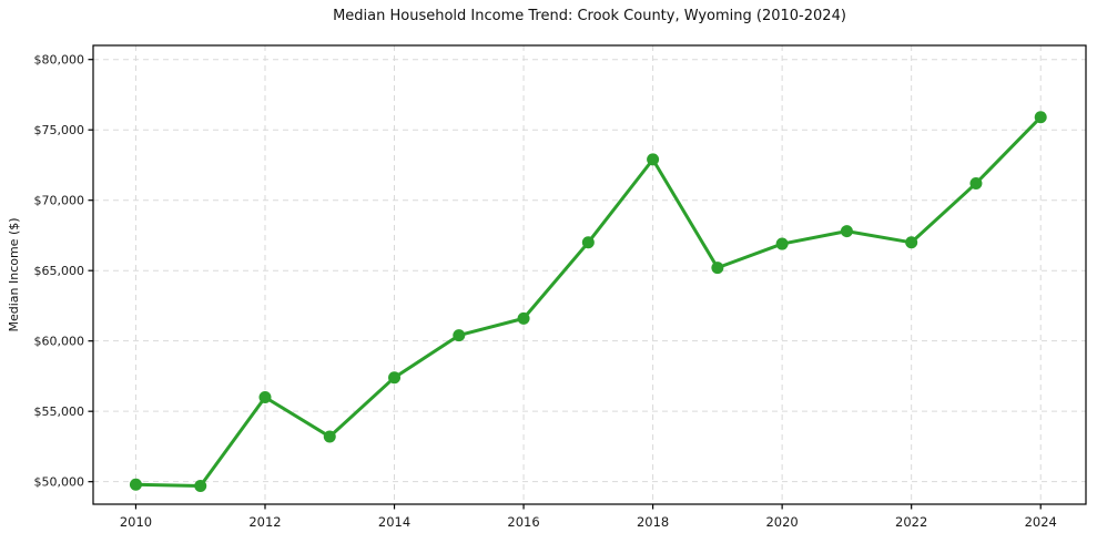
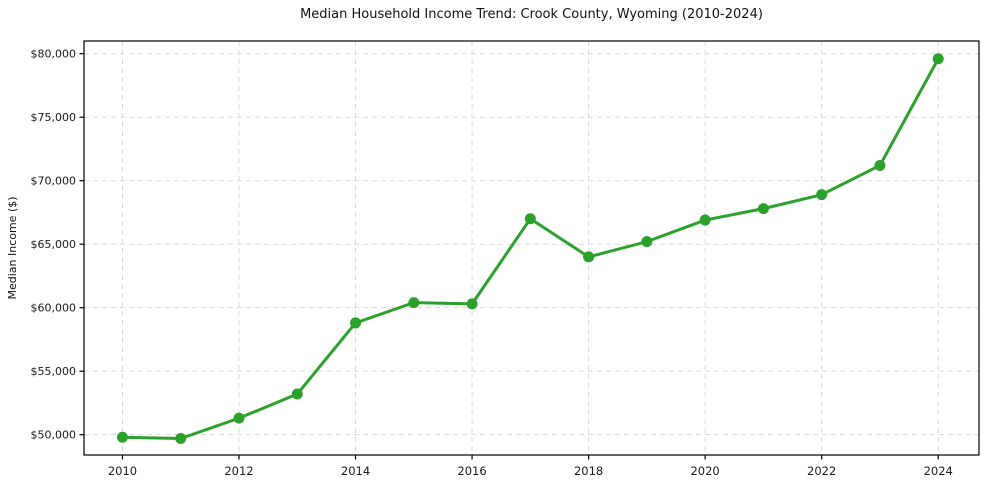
2012: $56000 -> $51300
2014: $57400 -> $58800
2016: $61600 -> $60300
2018: $72900 -> $64000
2022: $67000 -> $68900
2024: $75900 -> $79600
